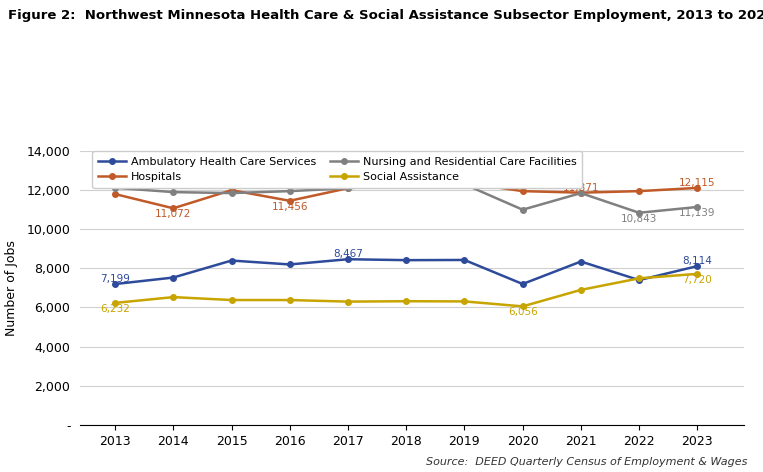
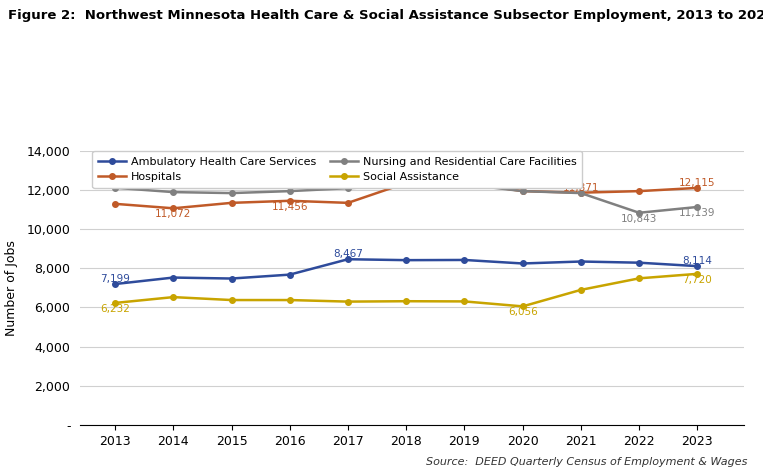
Hospitals/2013: 11,800 -> 11,300
Ambulatory Health Care Services/2015: 8,400 -> 7,500
Hospitals/2015: 12,000 -> 11,400
Ambulatory Health Care Services/2016: 8,200 -> 7,700
Hospitals/2017: 12,100 -> 11,400
Ambulatory Health Care Services/2020: 7,200 -> 8,200
Nursing and Residential Care Facilities/2020: 11,000 -> 12,000
Ambulatory Health Care Services/2022: 7,400 -> 8,300
